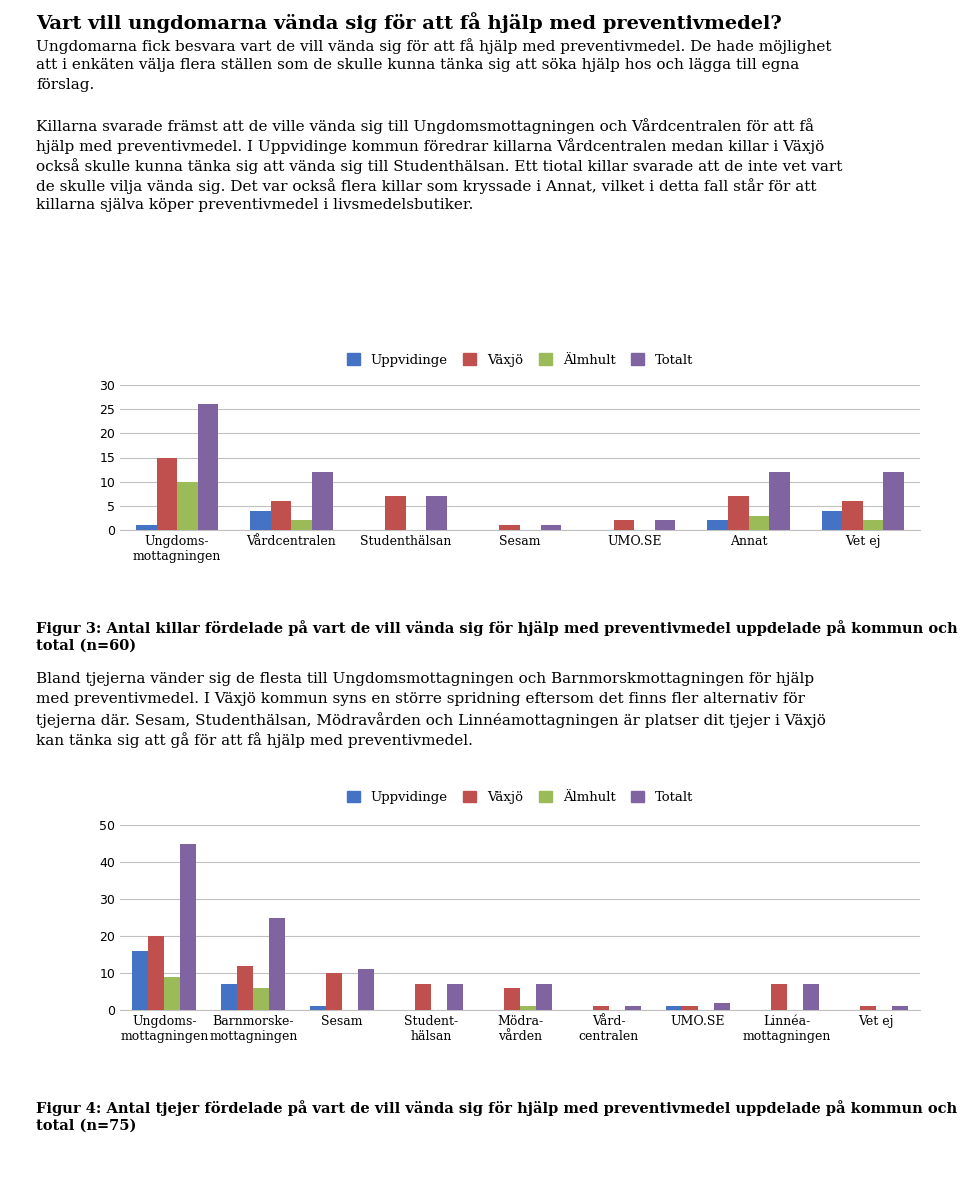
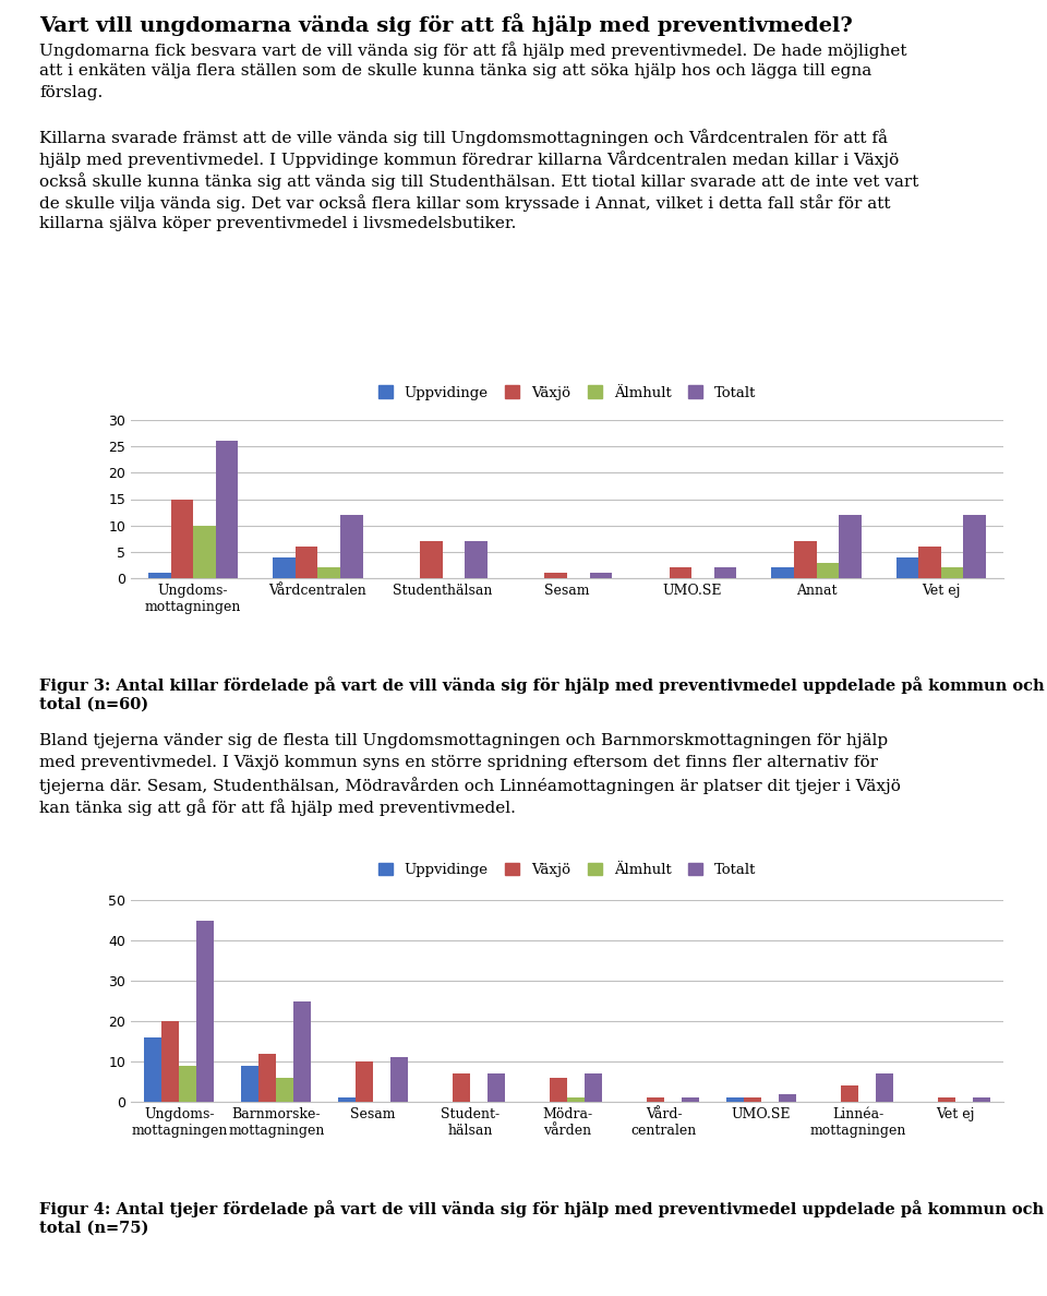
Uppvidinge/Barnmorske- mottagningen: 7 -> 9
Växjö/Linnéa- mottagningen: 7 -> 4
